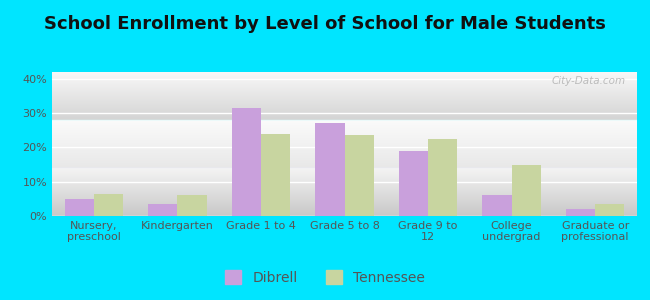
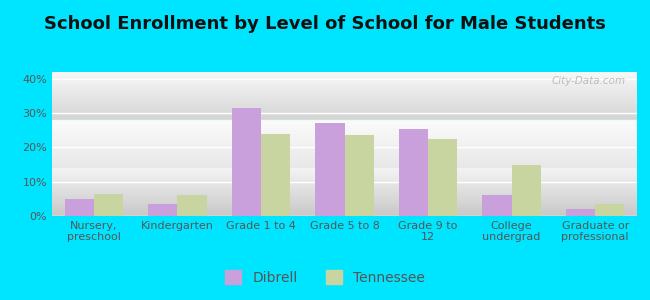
Dibrell/Grade 9 to 12: 19.0% -> 25.5%
